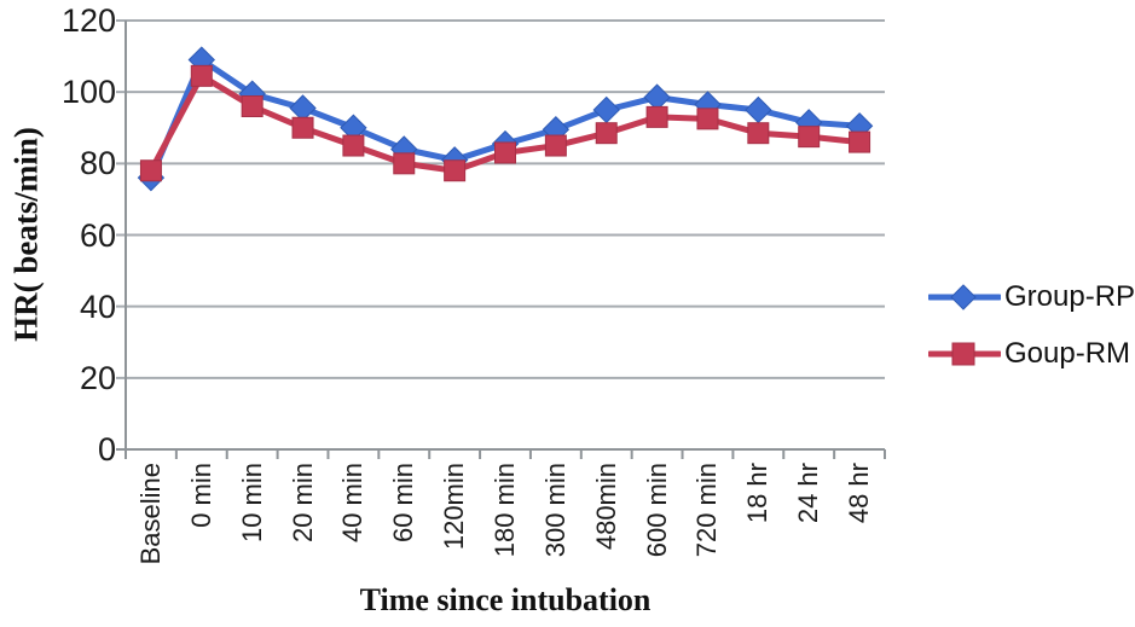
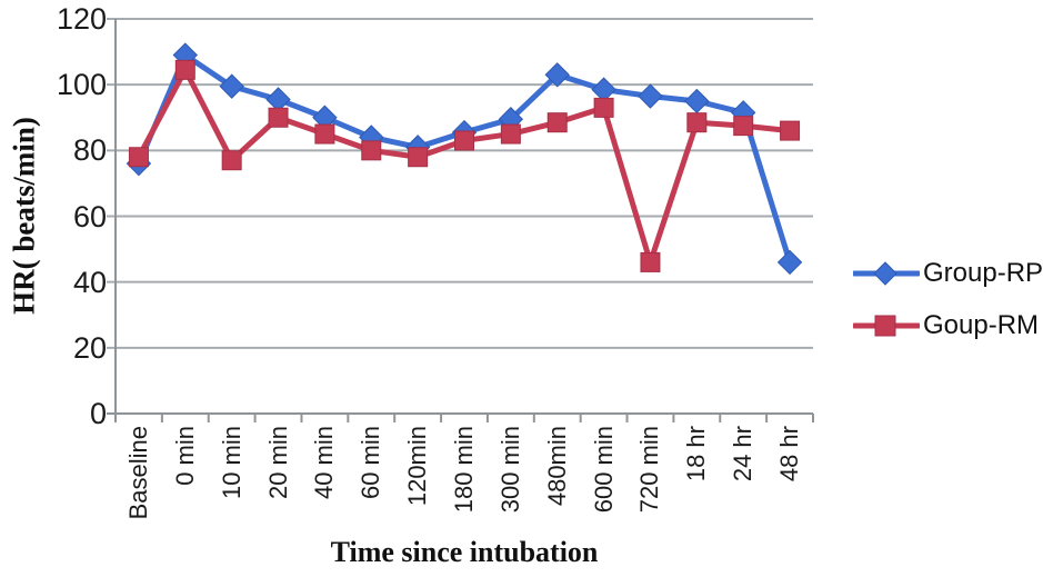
Goup-RM/10 min: 96 -> 77
Group-RP/480min: 95 -> 103
Goup-RM/720 min: 92 -> 46
Group-RP/48 hr: 90 -> 46
